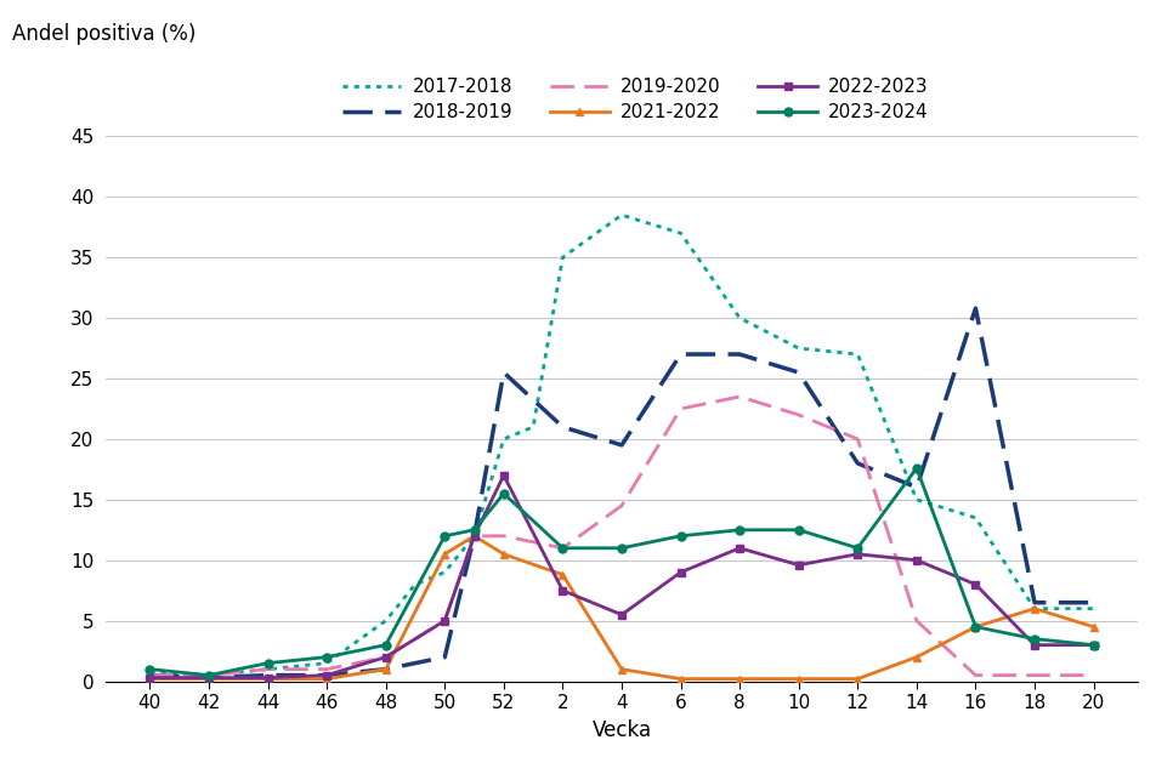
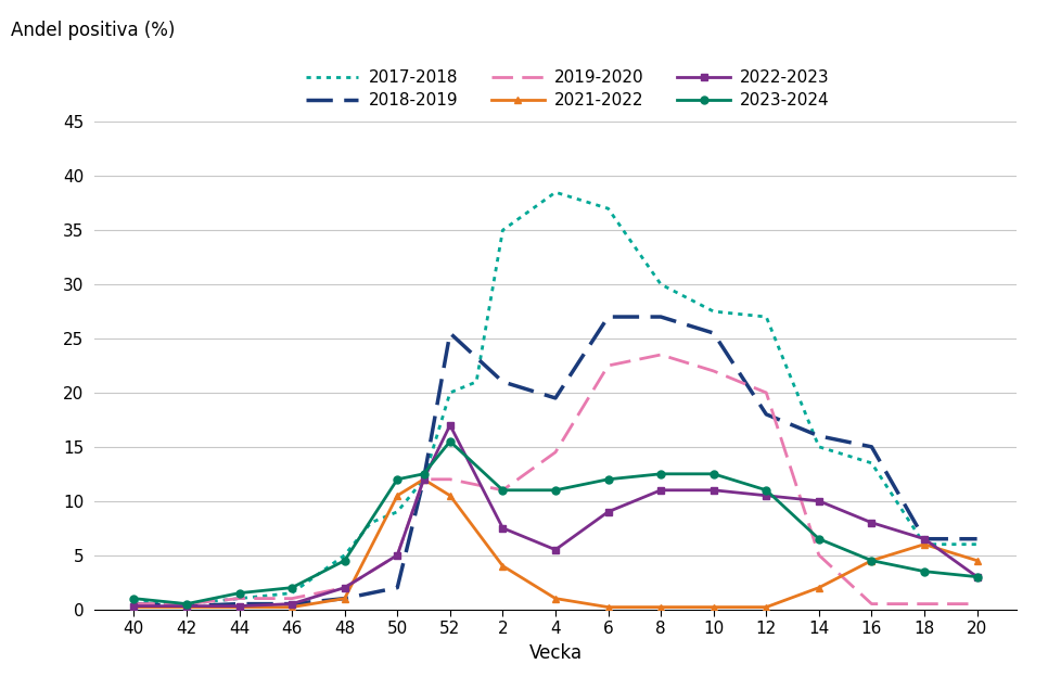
2023-2024/48: 3.0 -> 4.5
2021-2022/2: 8.8 -> 4.0
2022-2023/10: 9.6 -> 11.0
2023-2024/14: 17.6 -> 6.5
2018-2019/16: 30.8 -> 15.0
2022-2023/18: 3.0 -> 6.5
